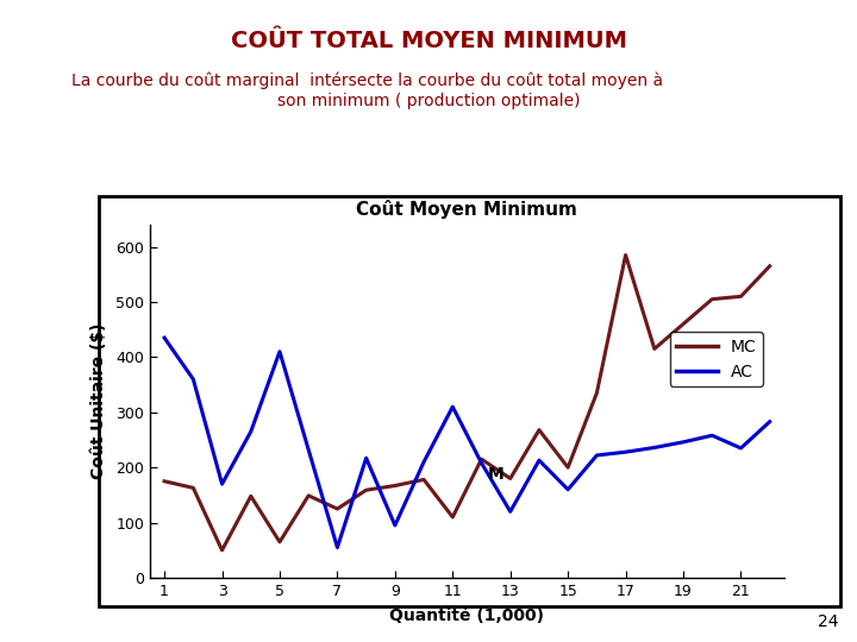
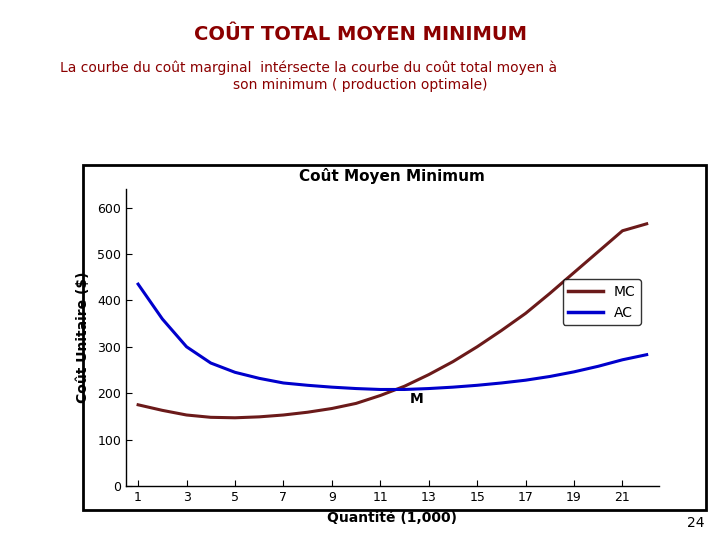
MC/3: 50 -> 153
AC/3: 170 -> 300
MC/5: 65 -> 147
AC/5: 410 -> 245
MC/7: 125 -> 153
AC/7: 55 -> 222
AC/9: 95 -> 213
MC/11: 110 -> 195
AC/11: 310 -> 208
MC/13: 180 -> 240
AC/13: 120 -> 210
MC/15: 200 -> 300
AC/15: 160 -> 217
MC/17: 585 -> 372
MC/21: 510 -> 550
AC/21: 235 -> 272
